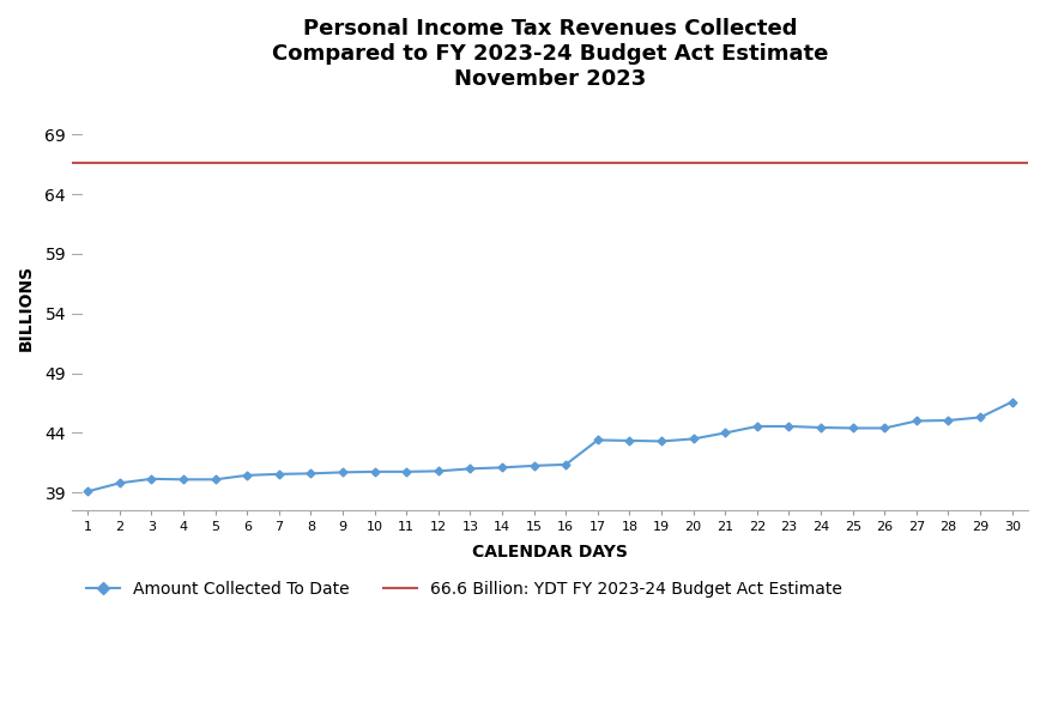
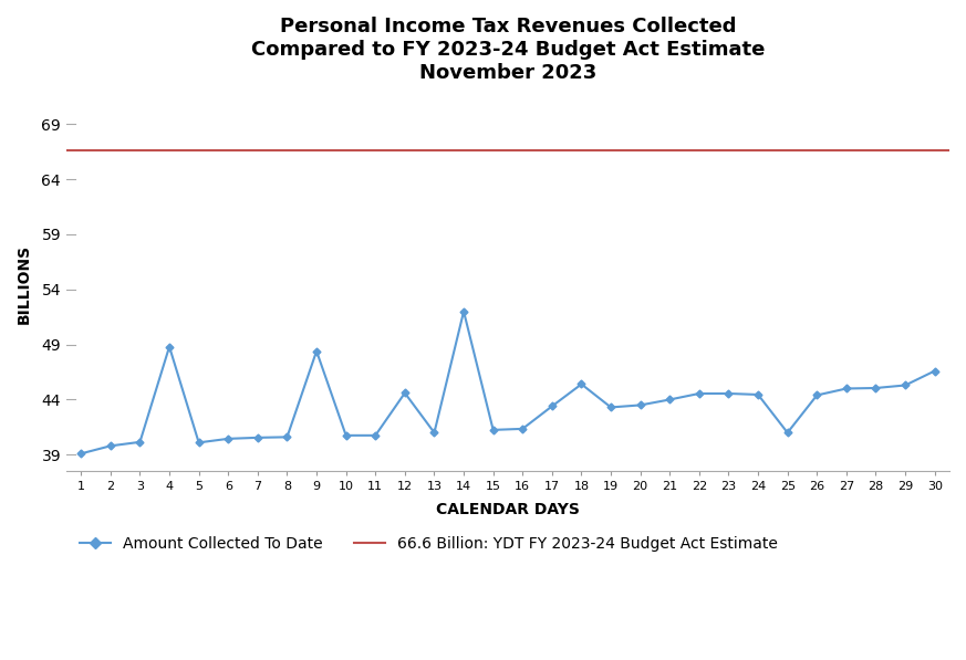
4: 40.1 -> 48.8
9: 40.7 -> 48.4
12: 40.8 -> 44.6
14: 41.1 -> 52.0
18: 43.4 -> 45.4
25: 44.4 -> 41.0
